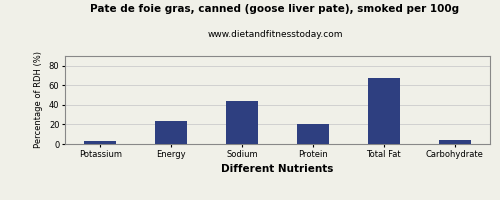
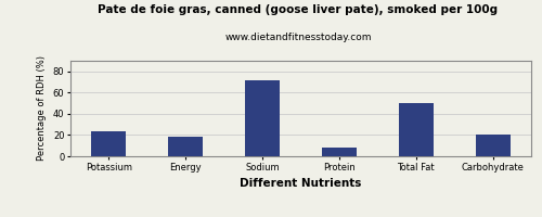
Potassium: 4 -> 24
Energy: 24 -> 18
Sodium: 44 -> 72
Protein: 20 -> 8
Total Fat: 67 -> 50
Carbohydrate: 4 -> 20
